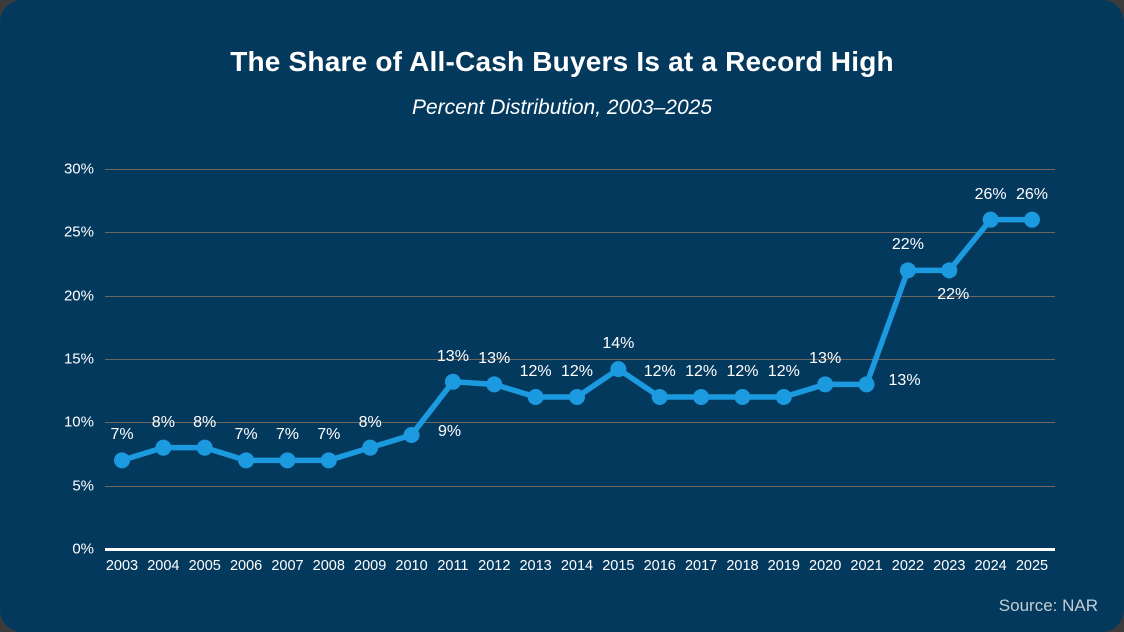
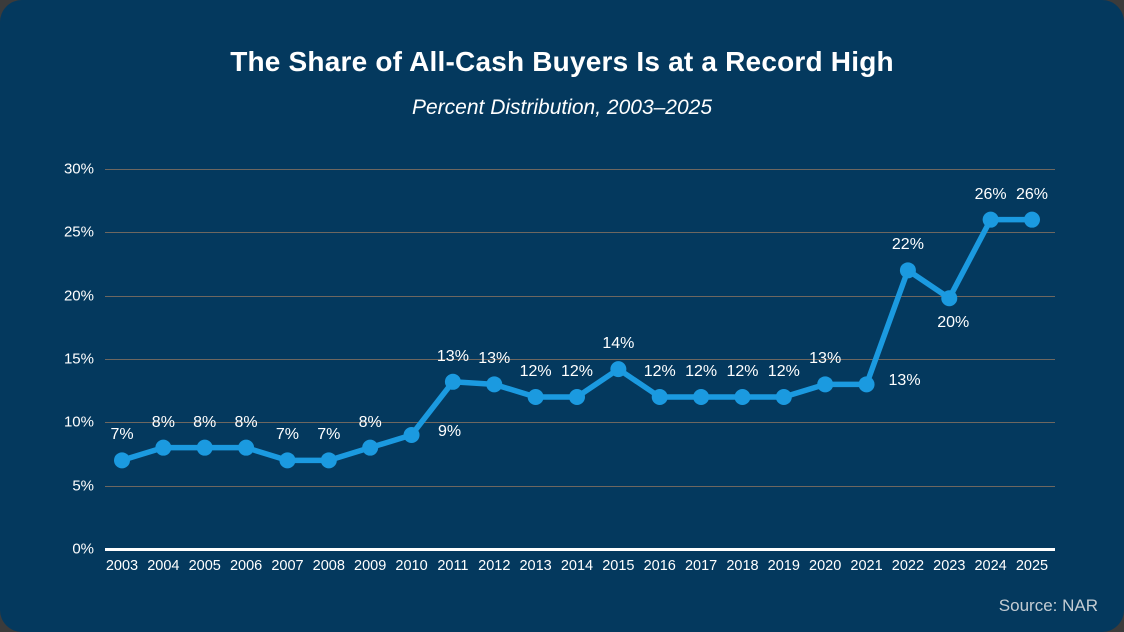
2006: 7% -> 8%
2023: 22% -> 20%
